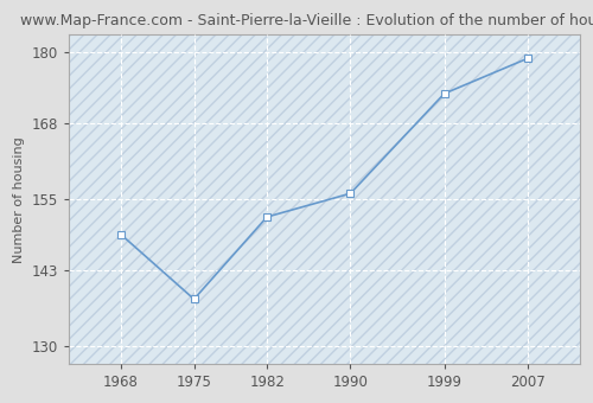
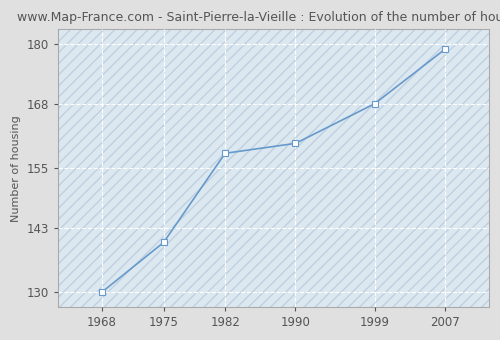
1968: 149 -> 130
1975: 138 -> 140
1982: 152 -> 158
1990: 156 -> 160
1999: 173 -> 168
